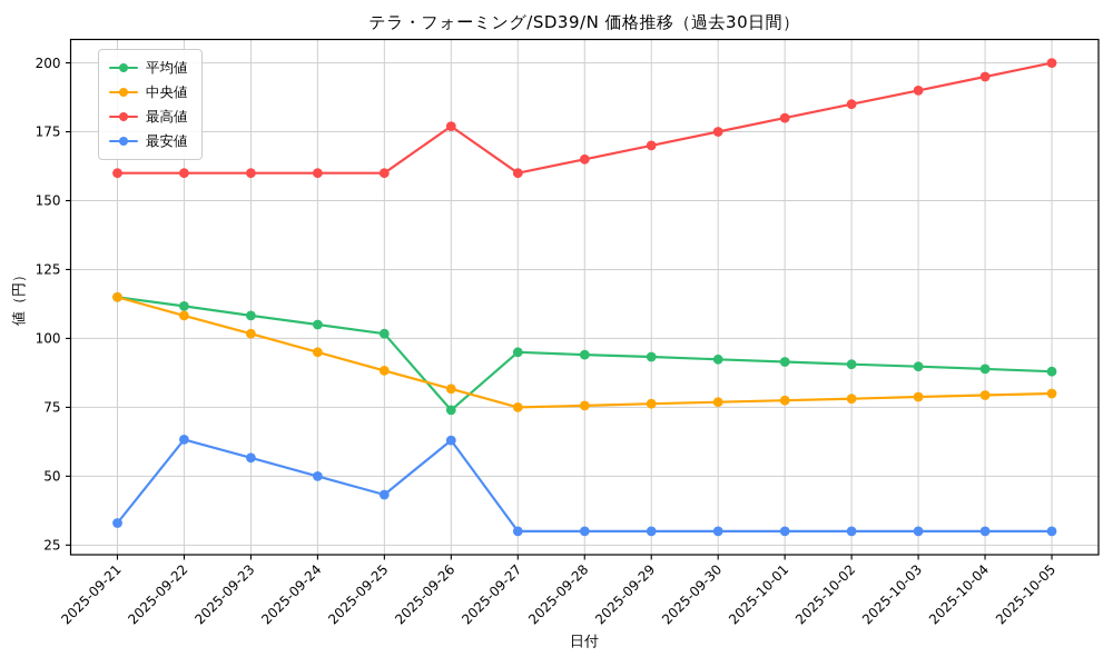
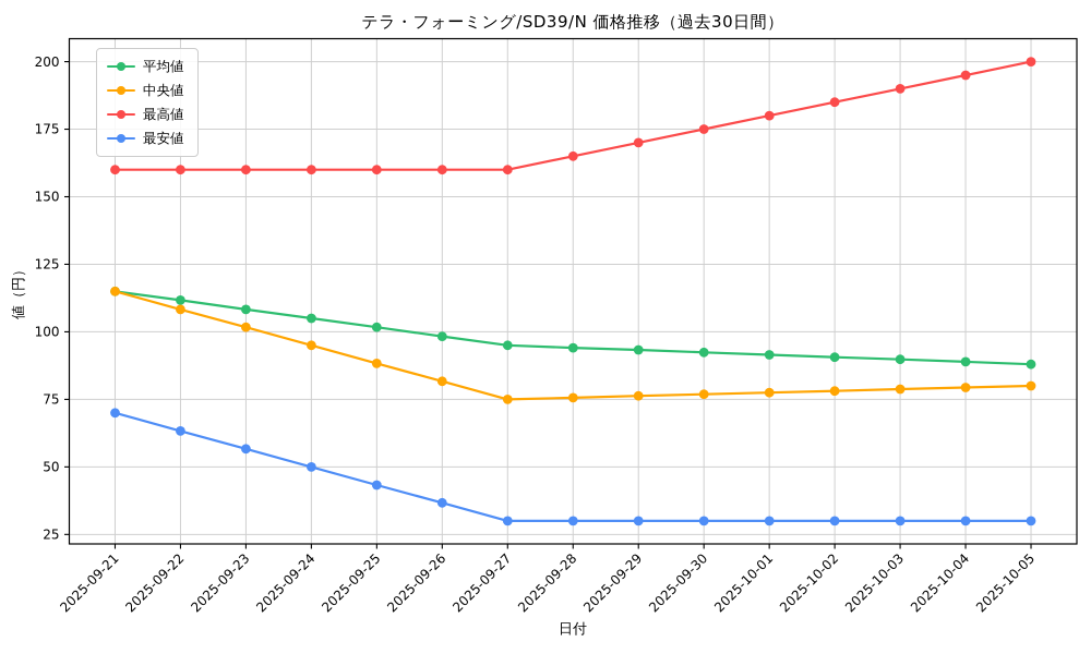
最安値/2025-09-21: 33 -> 70
平均値/2025-09-26: 74 -> 98
最高値/2025-09-26: 177 -> 160
最安値/2025-09-26: 63 -> 37
